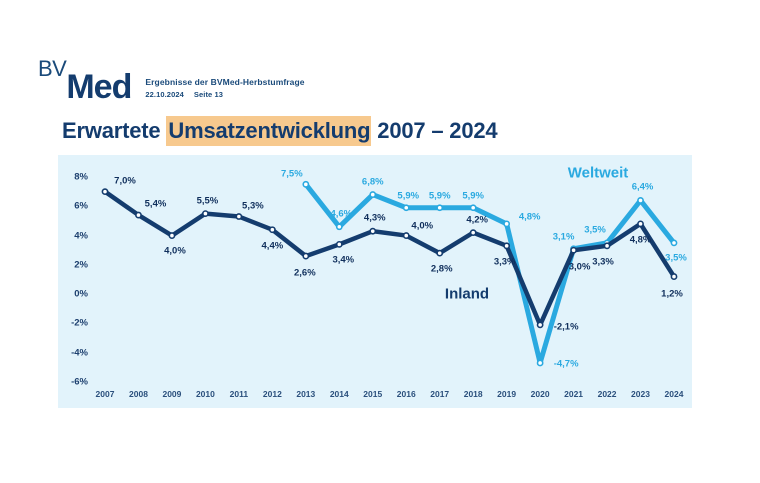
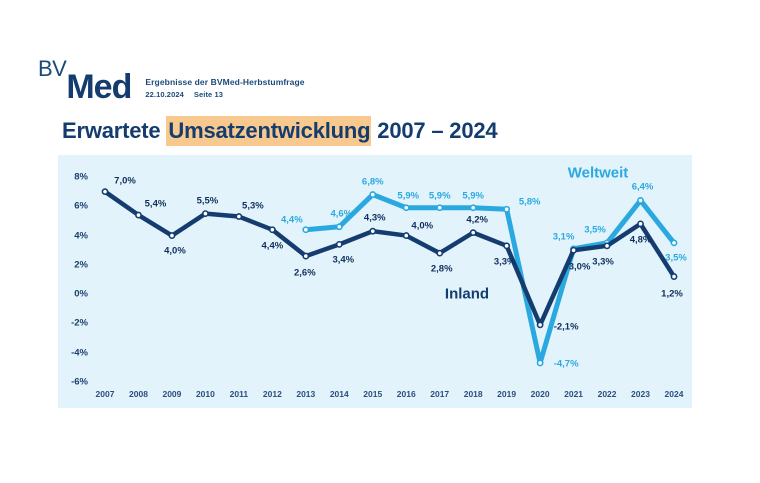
Weltweit/2013: 7,5% -> 4,4%
Weltweit/2019: 4,8% -> 5,8%
